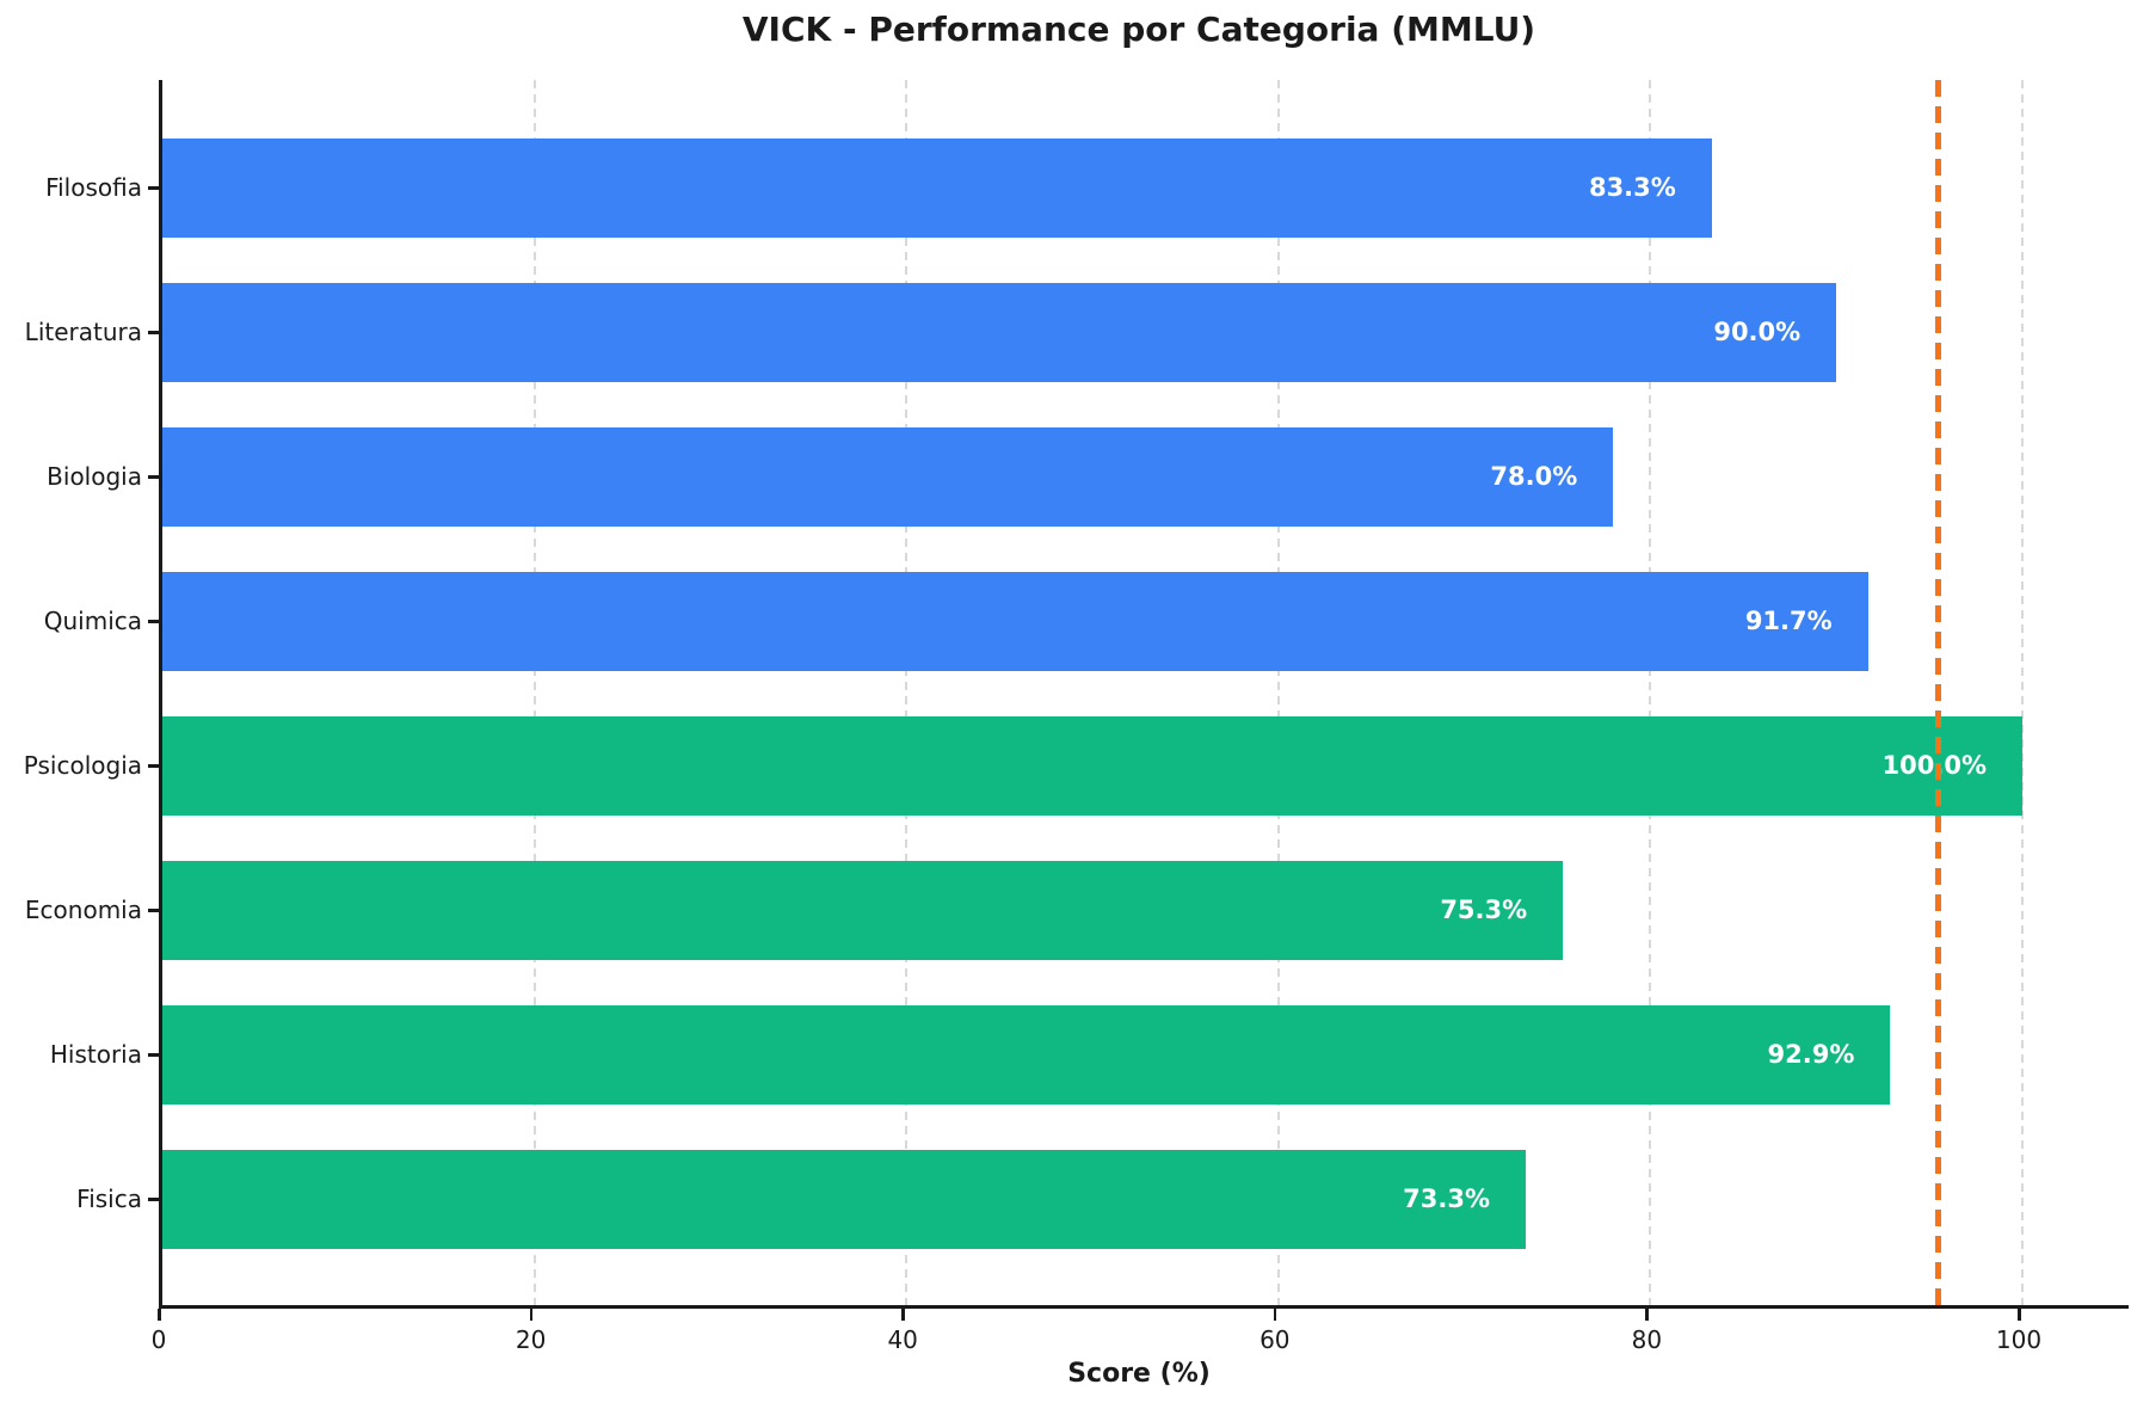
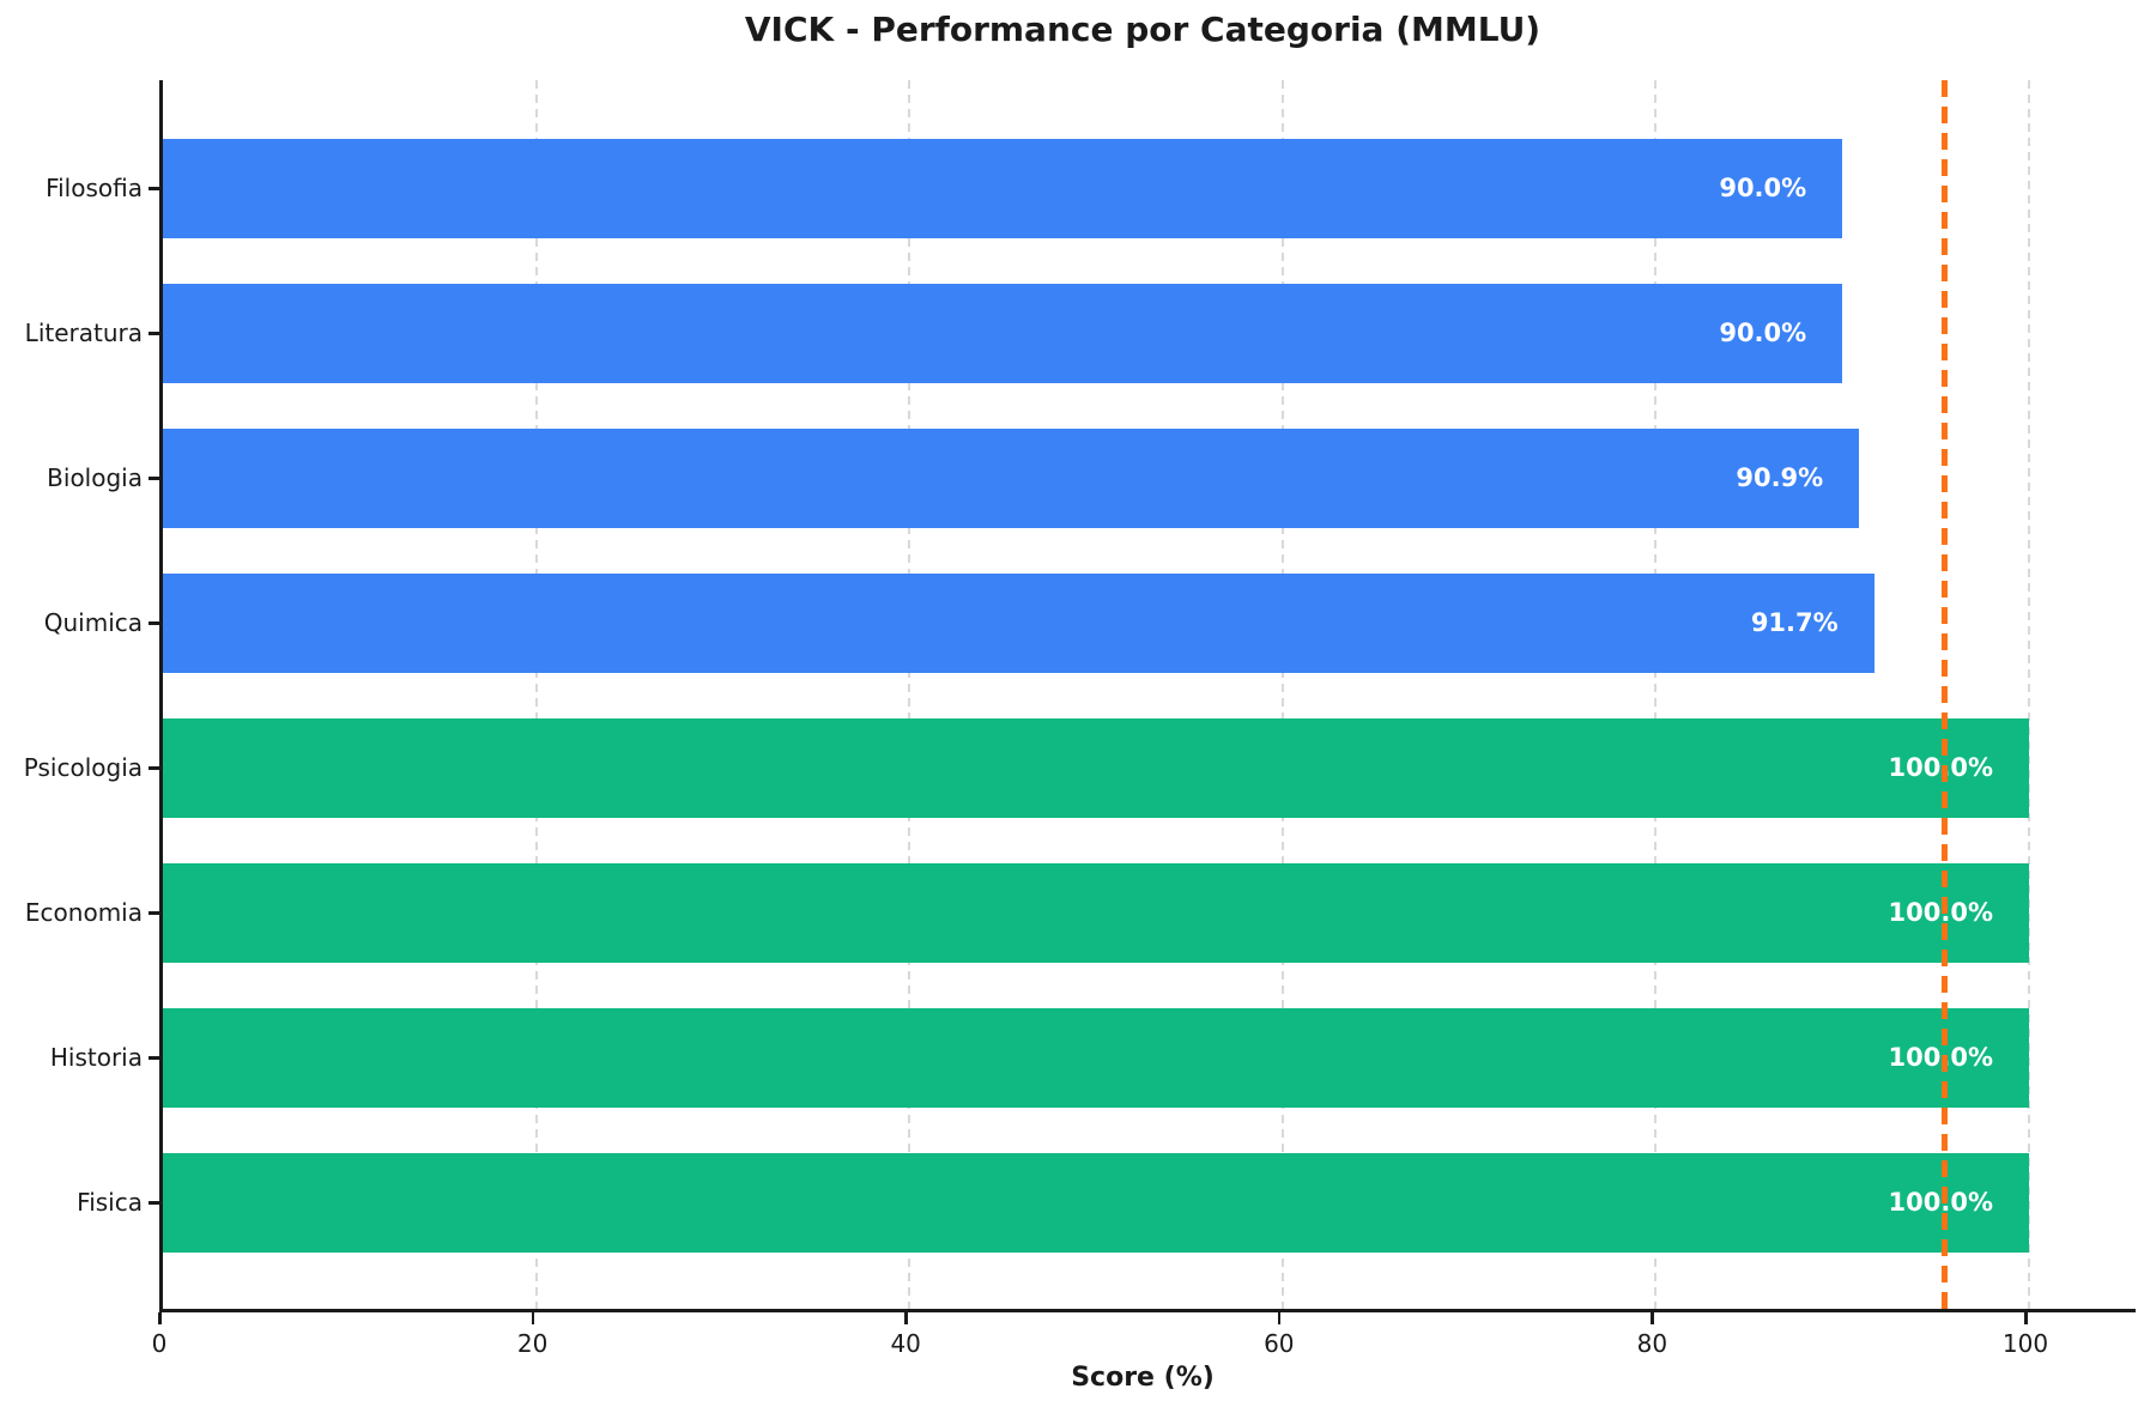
Filosofia: 83.3% -> 90.0%
Biologia: 78.0% -> 90.9%
Economia: 75.3% -> 100.0%
Historia: 92.9% -> 100.0%
Fisica: 73.3% -> 100.0%
